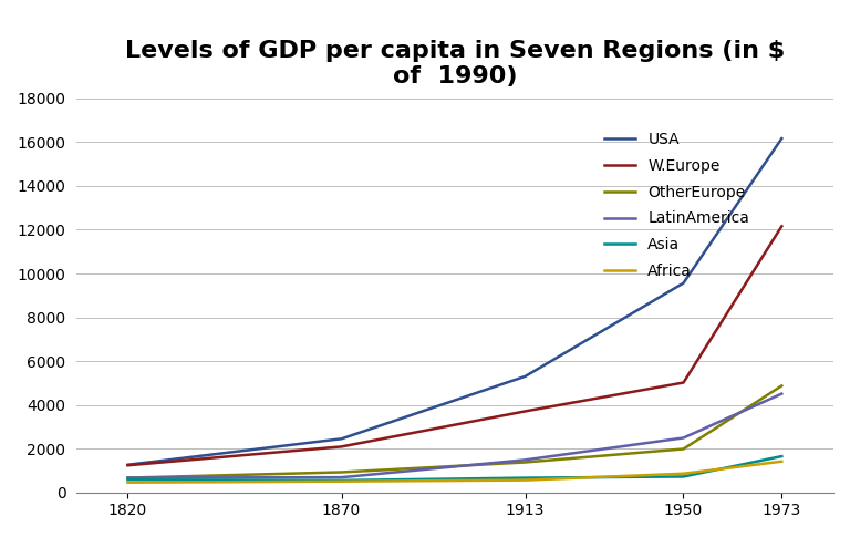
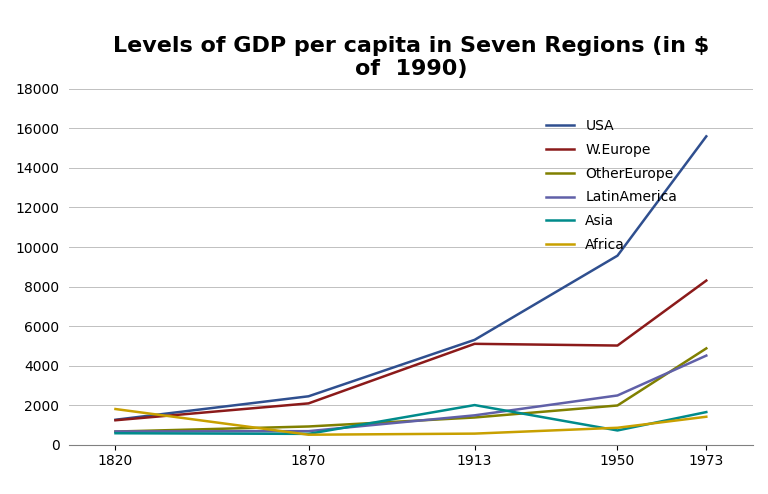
Africa/1820: 400 -> 1800
W.Europe/1913: 3700 -> 5100
Asia/1913: 700 -> 2000
USA/1973: 16200 -> 15600
W.Europe/1973: 12200 -> 8300
